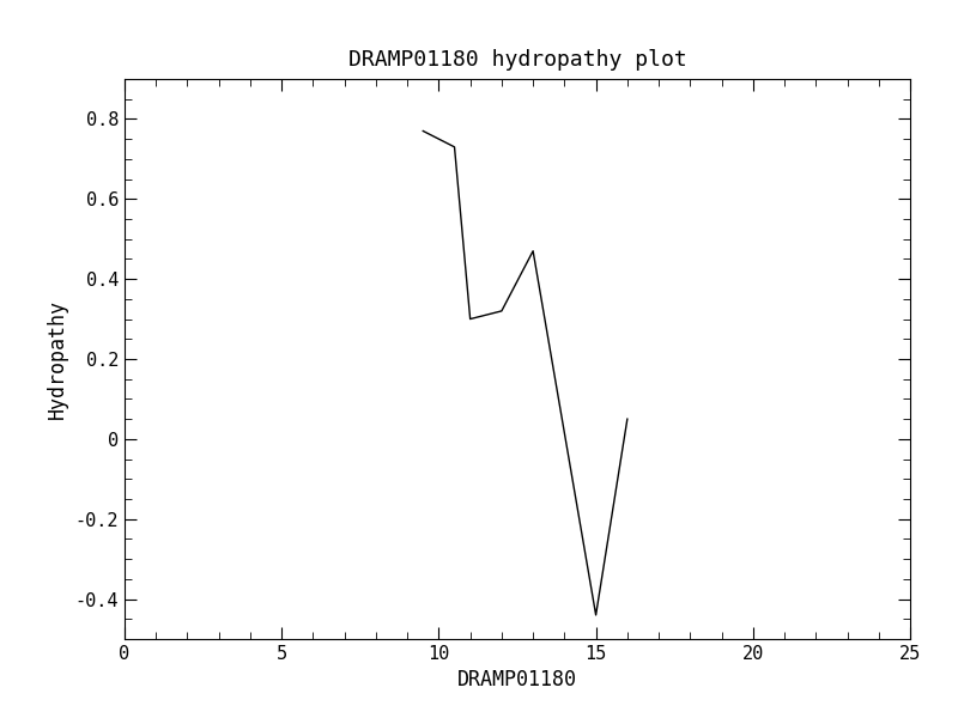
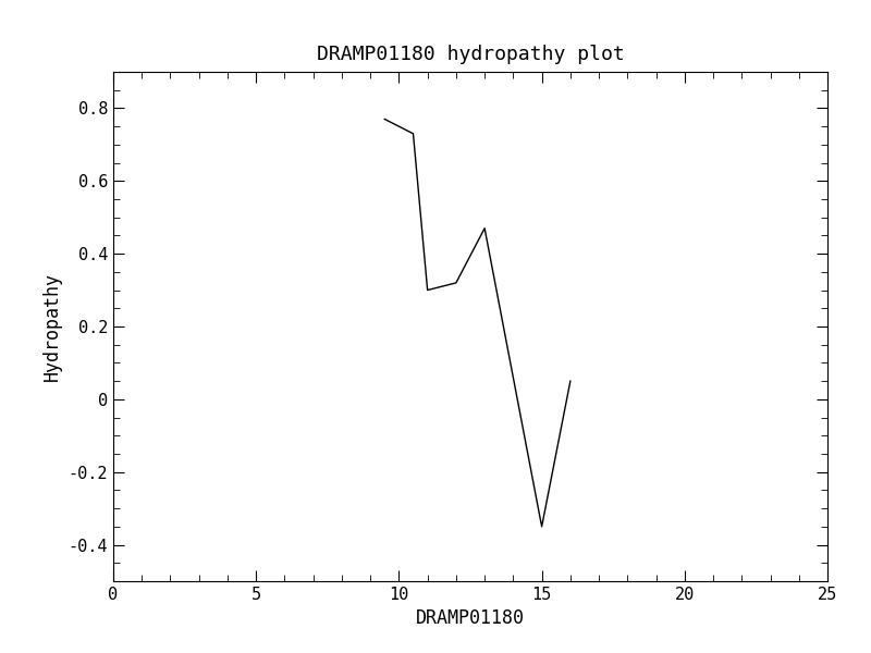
15: -0.44 -> -0.35
